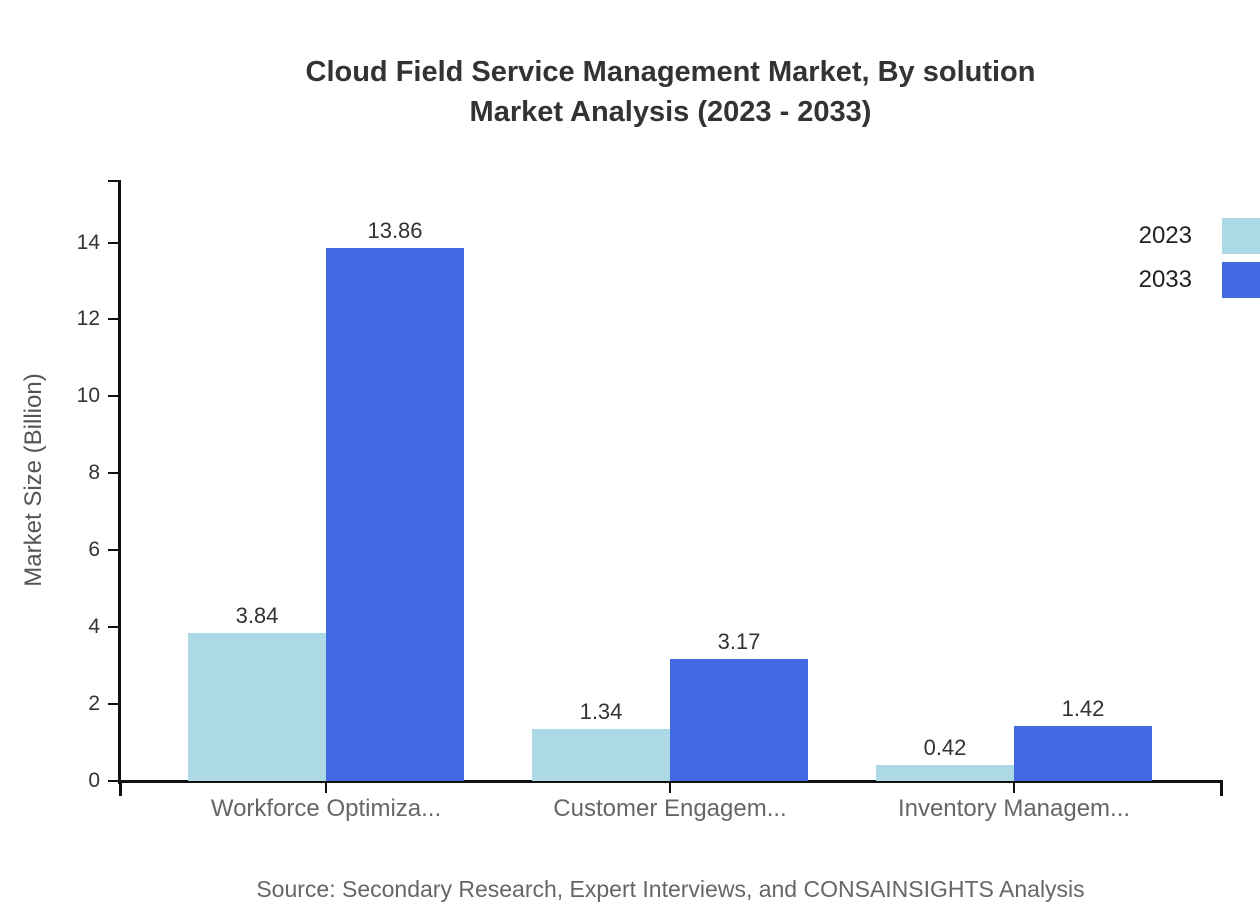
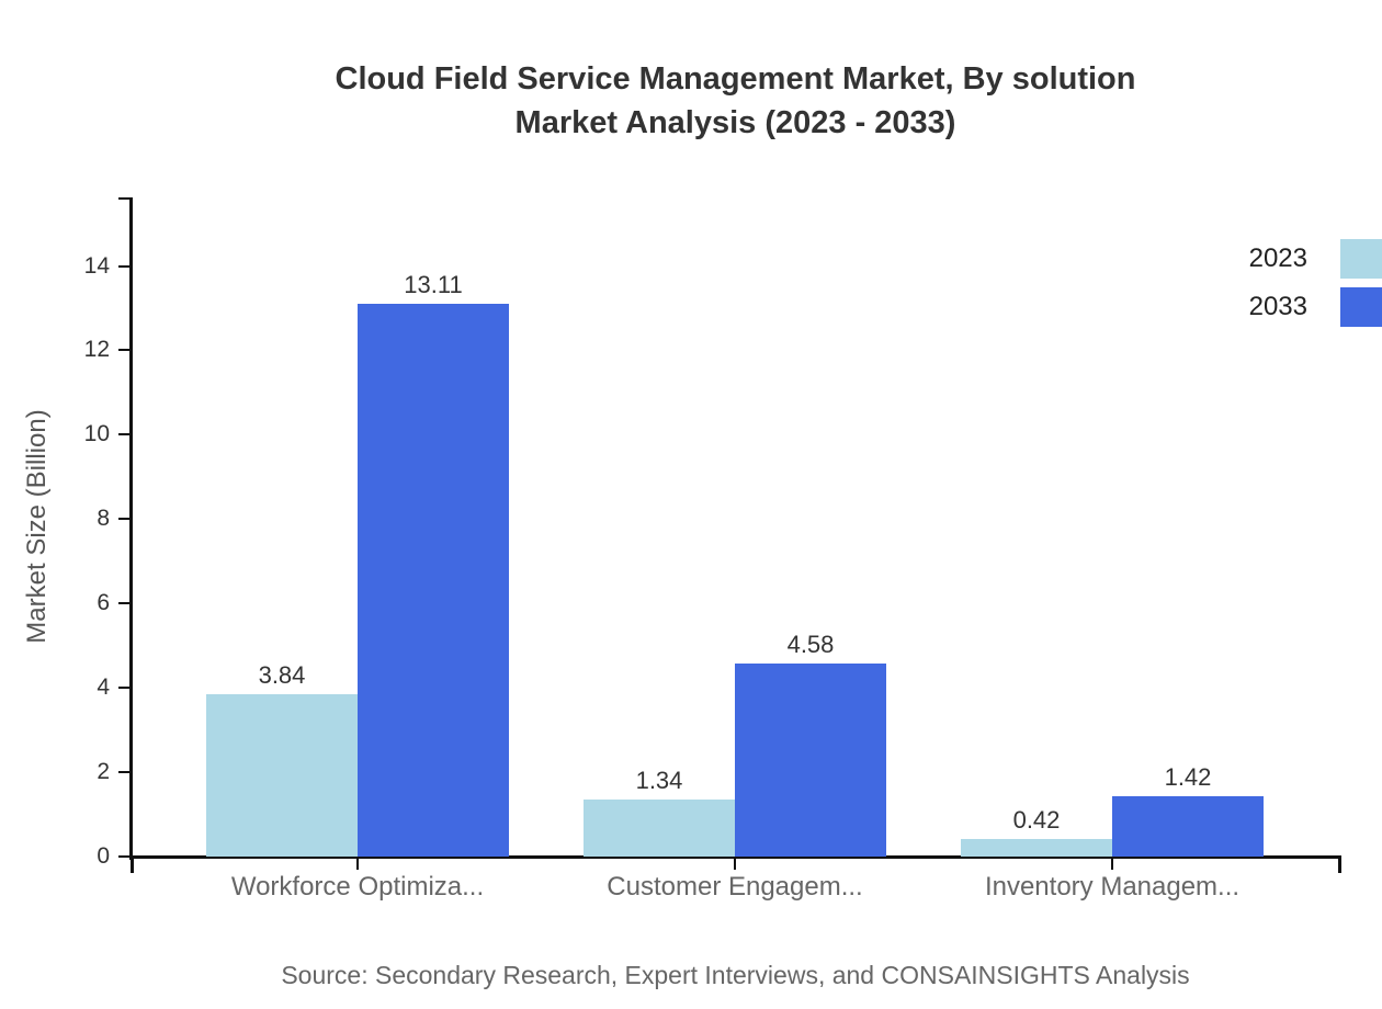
2033/Workforce Optimiza...: 13.86 -> 13.11
2033/Customer Engagem...: 3.17 -> 4.58
